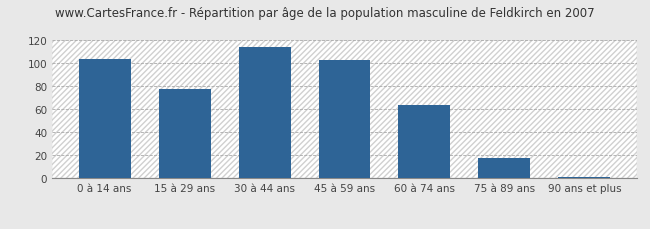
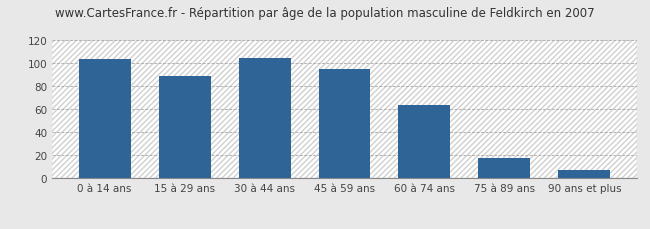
15 à 29 ans: 78 -> 89
30 à 44 ans: 114 -> 105
45 à 59 ans: 103 -> 95
90 ans et plus: 1 -> 7
